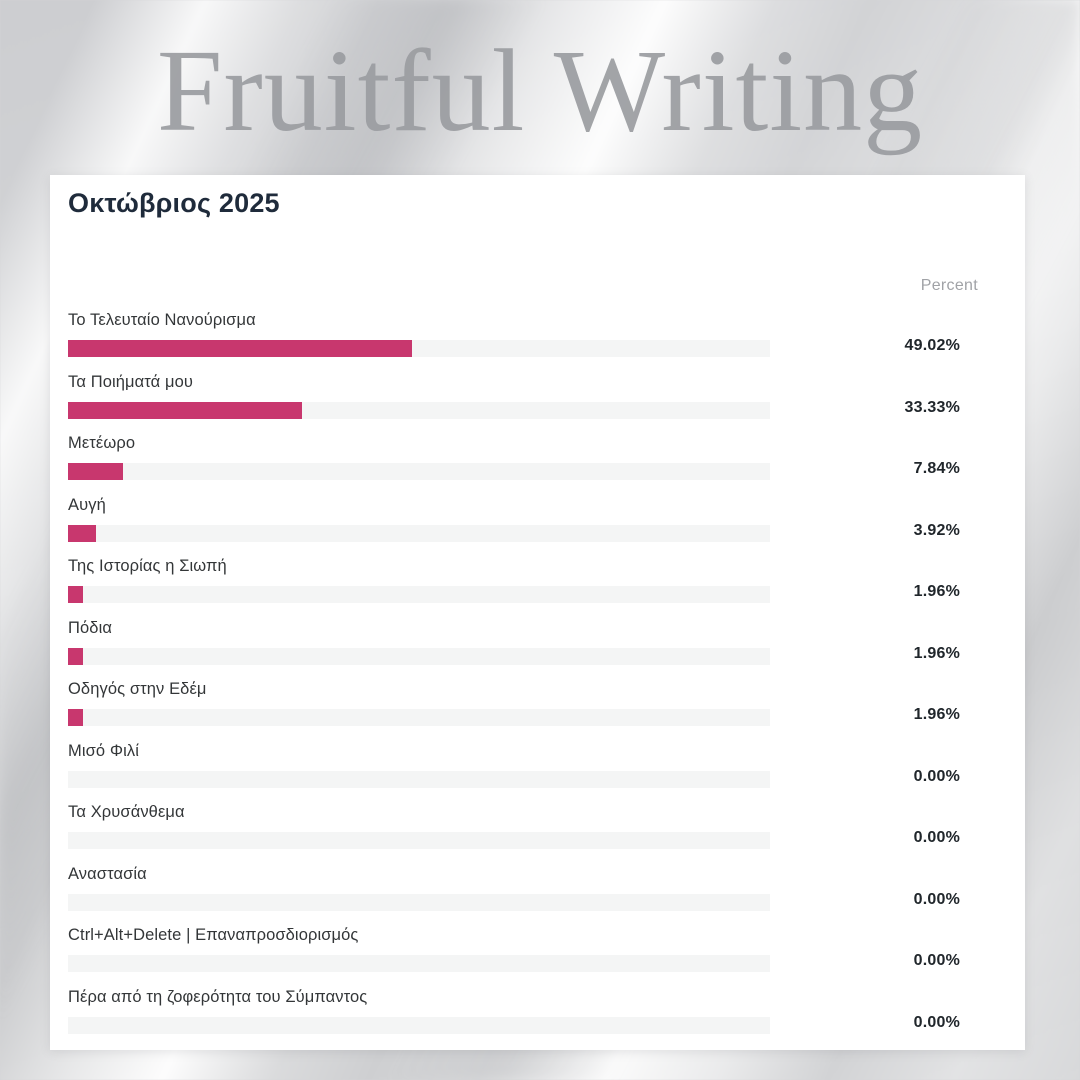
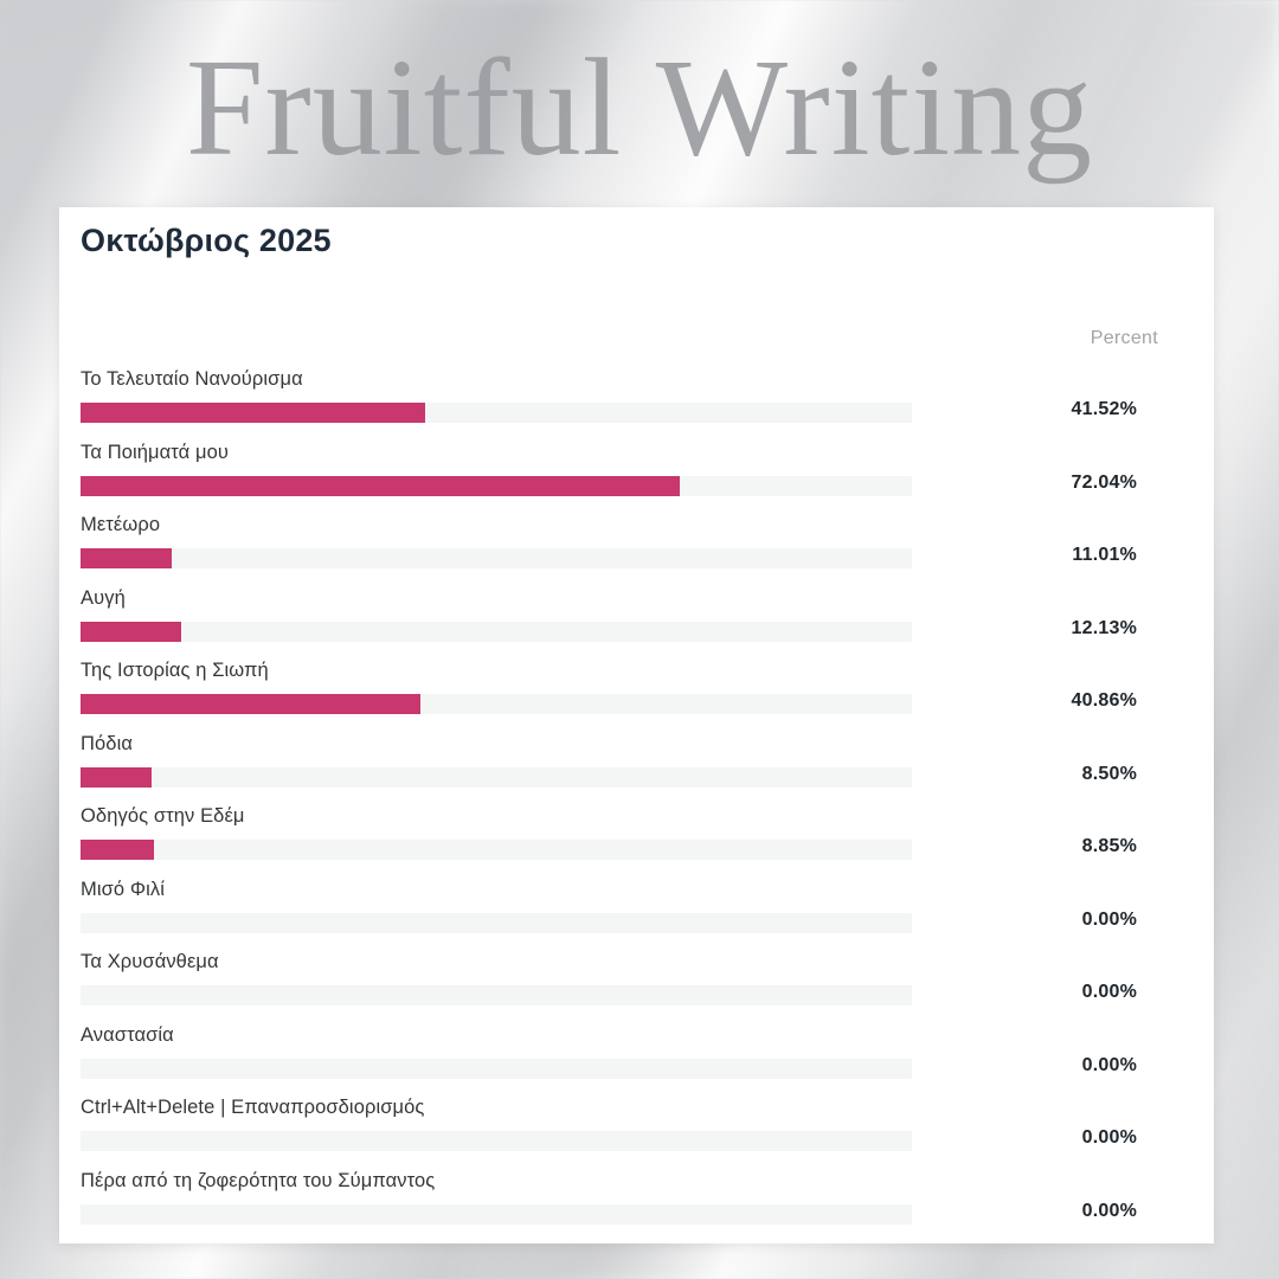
Το Τελευταίο Νανούρισμα: 49.02% -> 41.52%
Τα Ποιήματά μου: 33.33% -> 72.04%
Μετέωρο: 7.84% -> 11.01%
Αυγή: 3.92% -> 12.13%
Της Ιστορίας η Σιωπή: 1.96% -> 40.86%
Πόδια: 1.96% -> 8.50%
Οδηγός στην Εδέμ: 1.96% -> 8.85%
